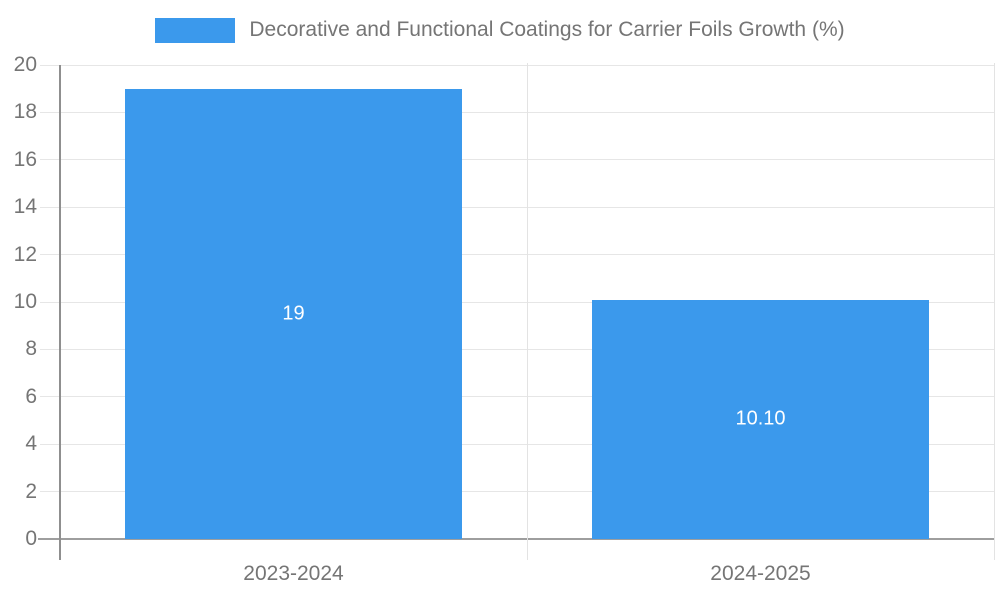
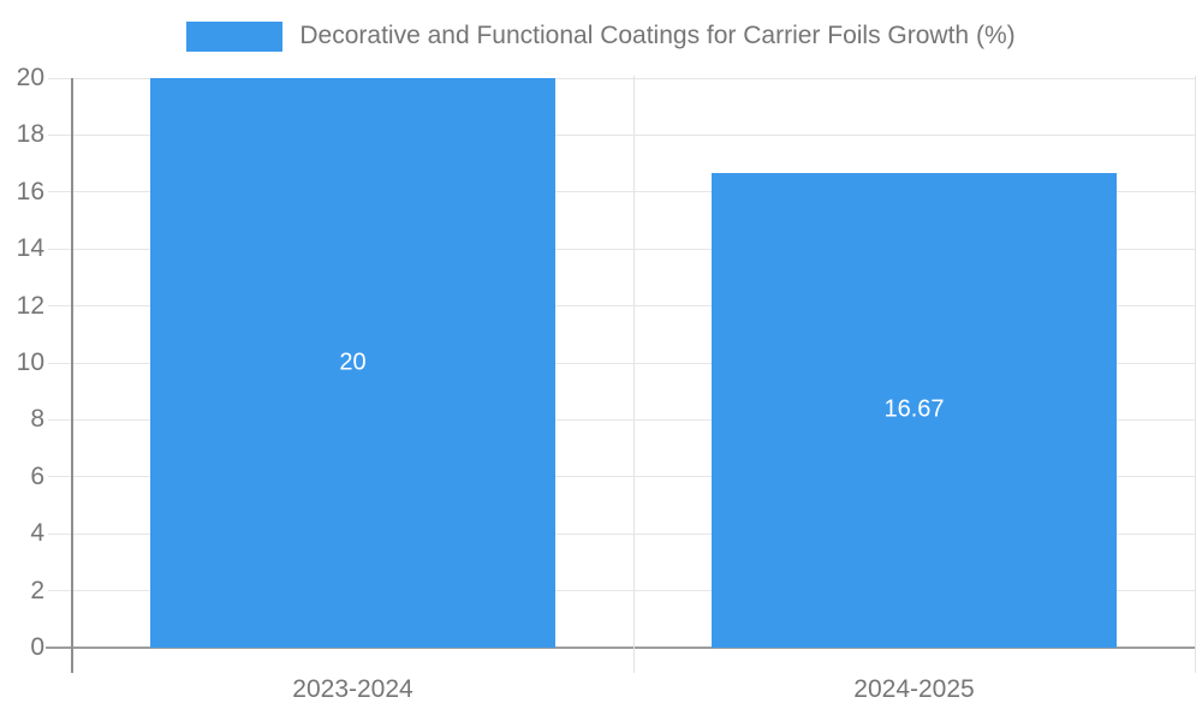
2023-2024: 19 -> 20
2024-2025: 10.10 -> 16.67
